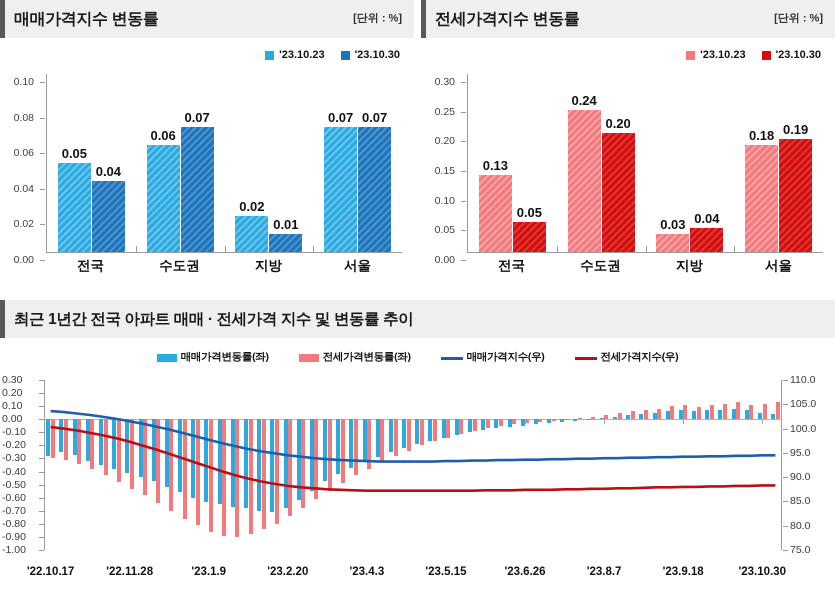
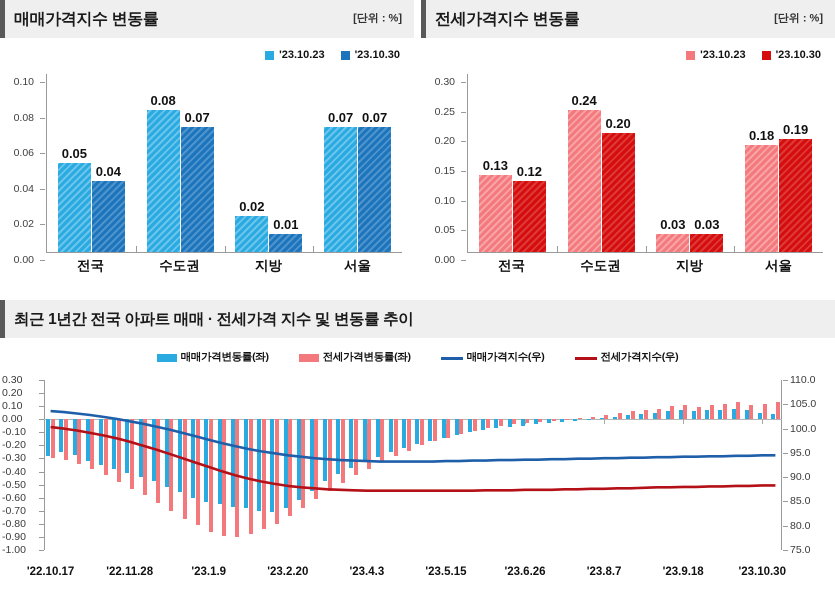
매매가격지수 변동률/'23.10.23/수도권: 0.06 -> 0.08
전세가격지수 변동률/'23.10.30/전국: 0.05 -> 0.12
전세가격지수 변동률/'23.10.30/지방: 0.04 -> 0.03
